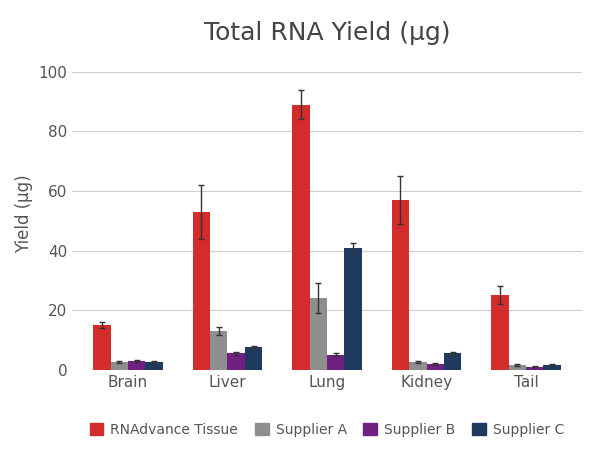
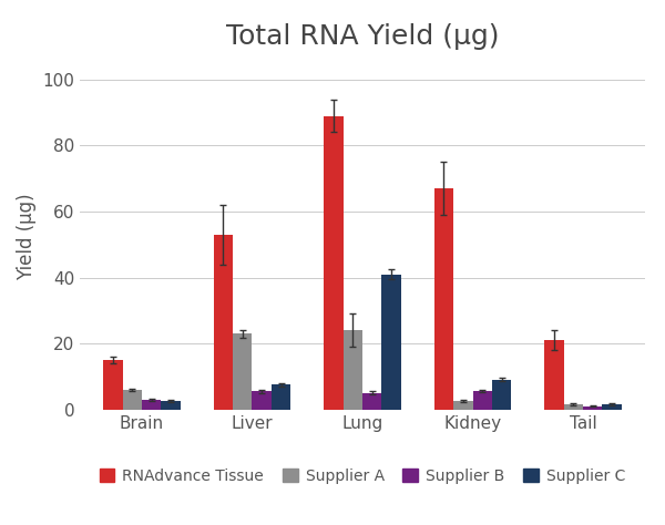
Supplier A/Brain: 2.5 -> 6.0
Supplier A/Liver: 13.0 -> 23.0
RNAdvance Tissue/Kidney: 57 -> 67
Supplier B/Kidney: 2.0 -> 5.5
Supplier C/Kidney: 5.5 -> 9.0
RNAdvance Tissue/Tail: 25 -> 21
